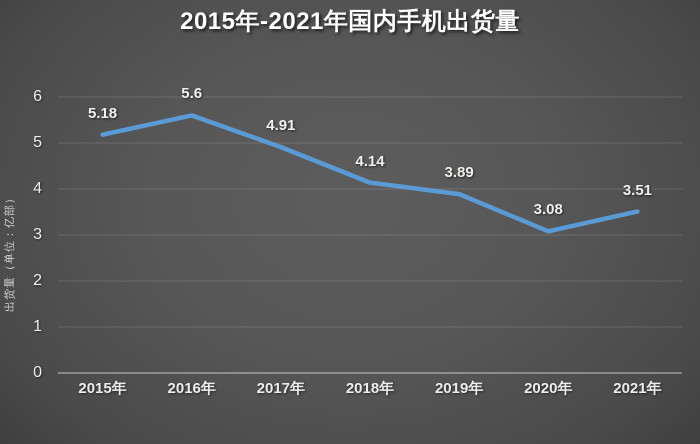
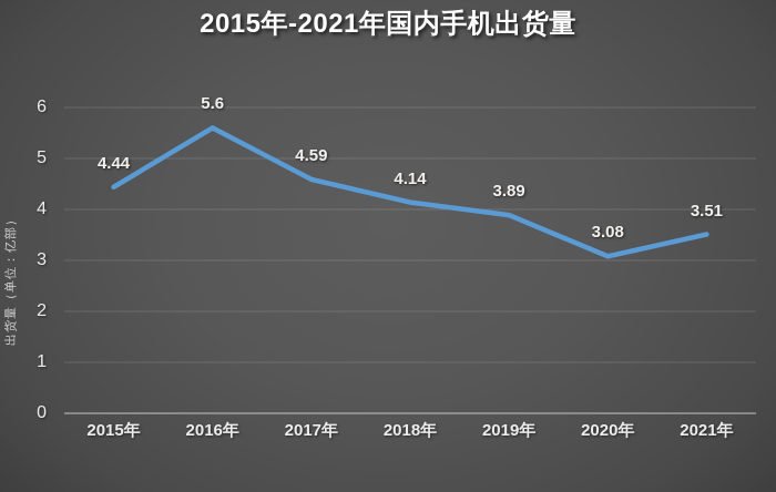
2015年: 5.18 -> 4.44
2017年: 4.91 -> 4.59
